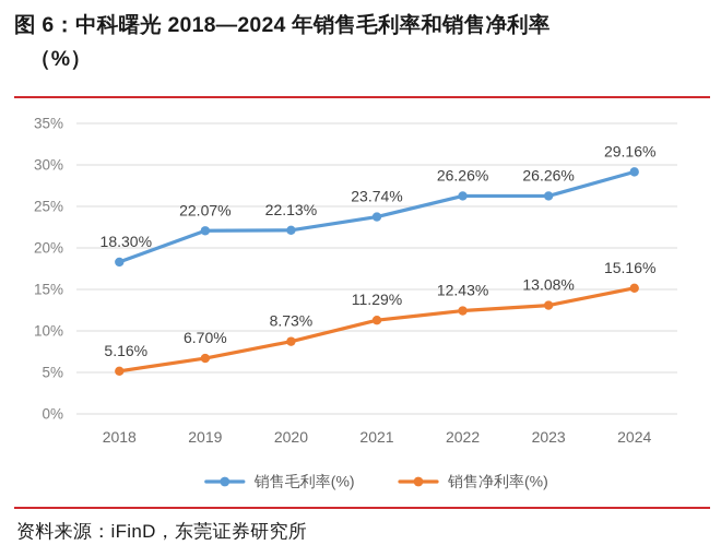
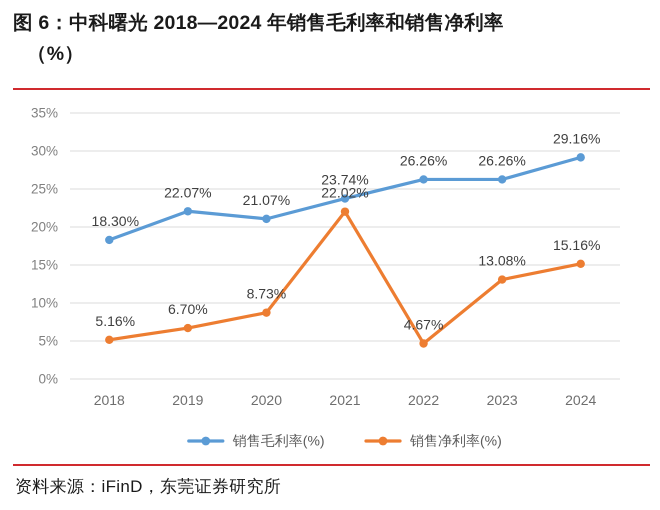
销售毛利率(%)/2020: 22.13% -> 21.07%
销售净利率(%)/2021: 11.29% -> 22.02%
销售净利率(%)/2022: 12.43% -> 4.67%
